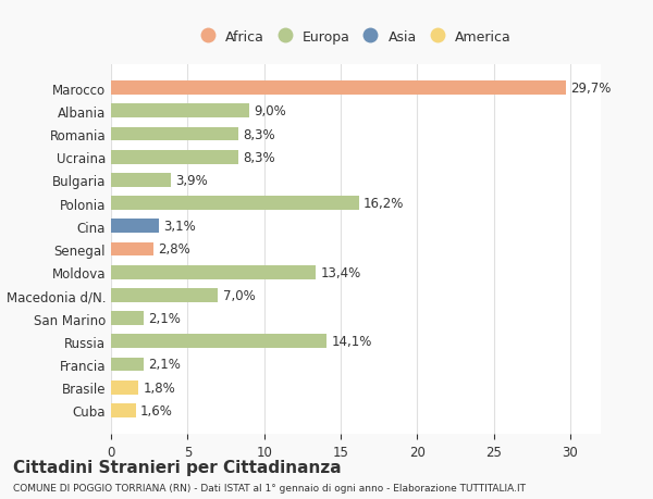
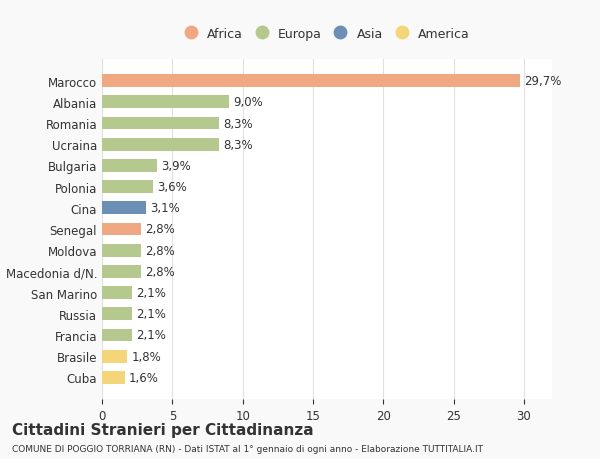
Polonia: 16,2% -> 3,6%
Moldova: 13,4% -> 2,8%
Macedonia d/N.: 7,0% -> 2,8%
Russia: 14,1% -> 2,1%
